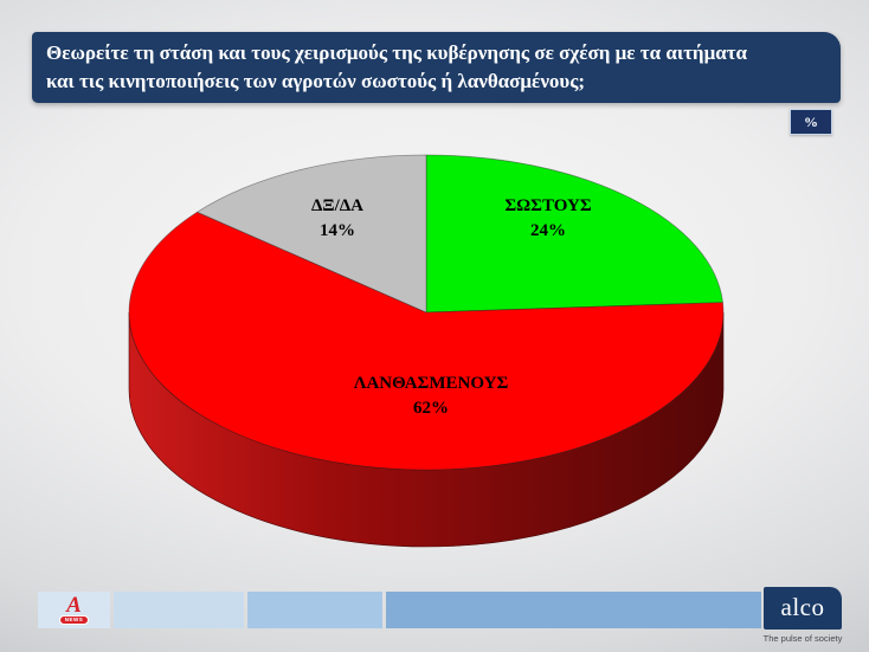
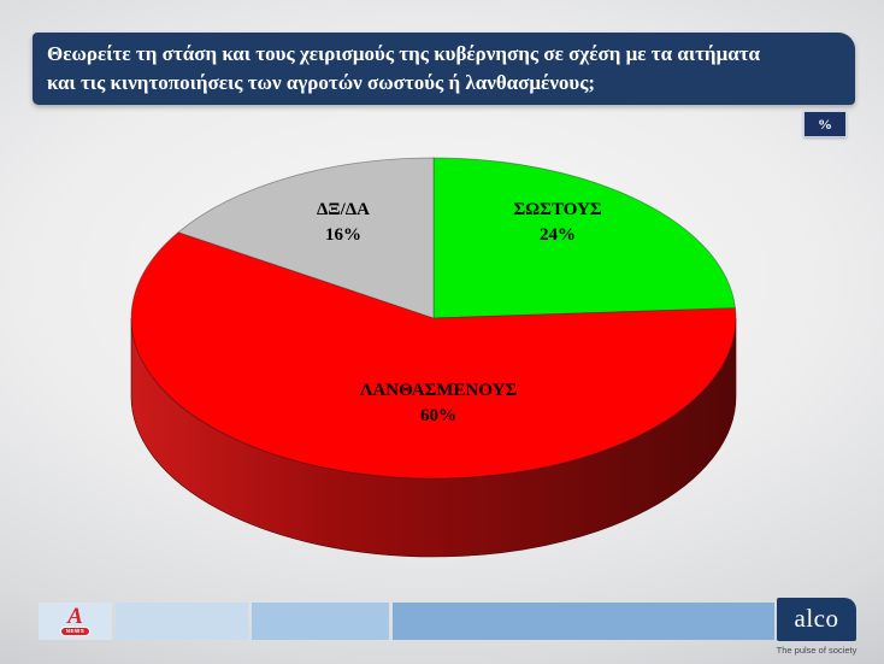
ΛΑΝΘΑΣΜΕΝΟΥΣ: 62% -> 60%
ΔΞ/ΔΑ: 14% -> 16%
